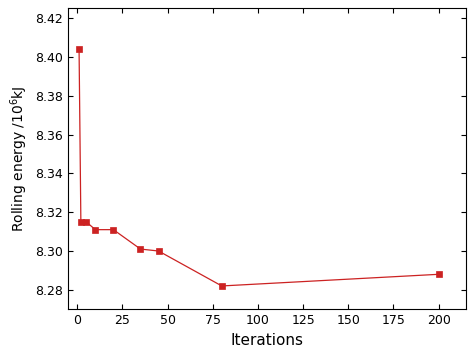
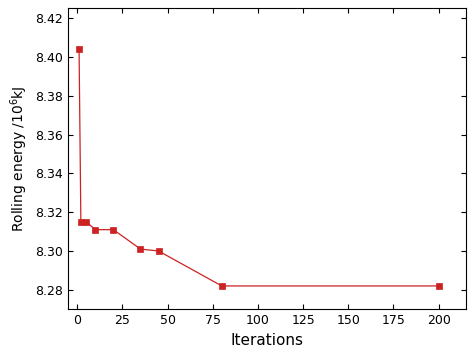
200: 8.288 -> 8.282
